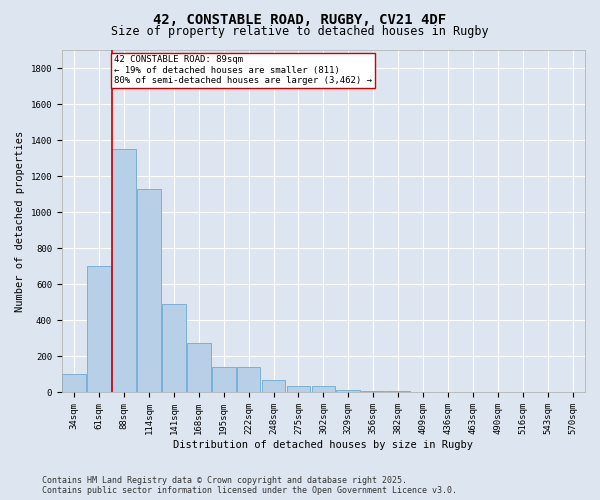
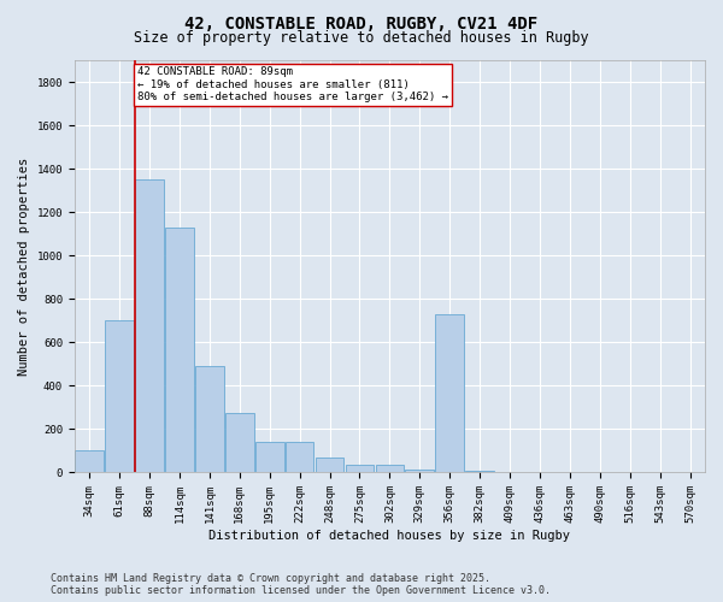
356sqm: 10 -> 730
